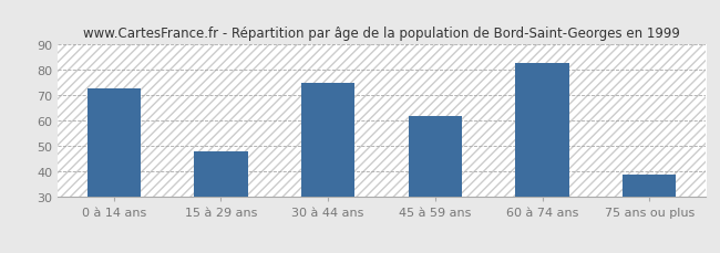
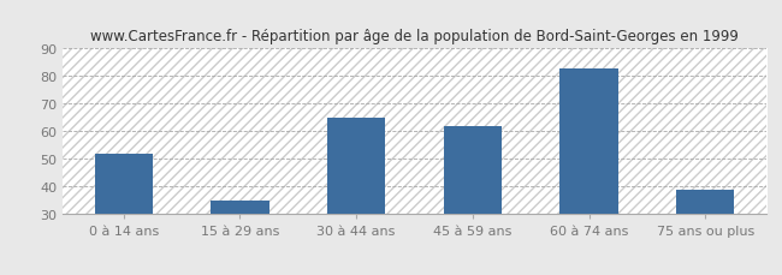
0 à 14 ans: 73 -> 52
15 à 29 ans: 48 -> 35
30 à 44 ans: 75 -> 65
